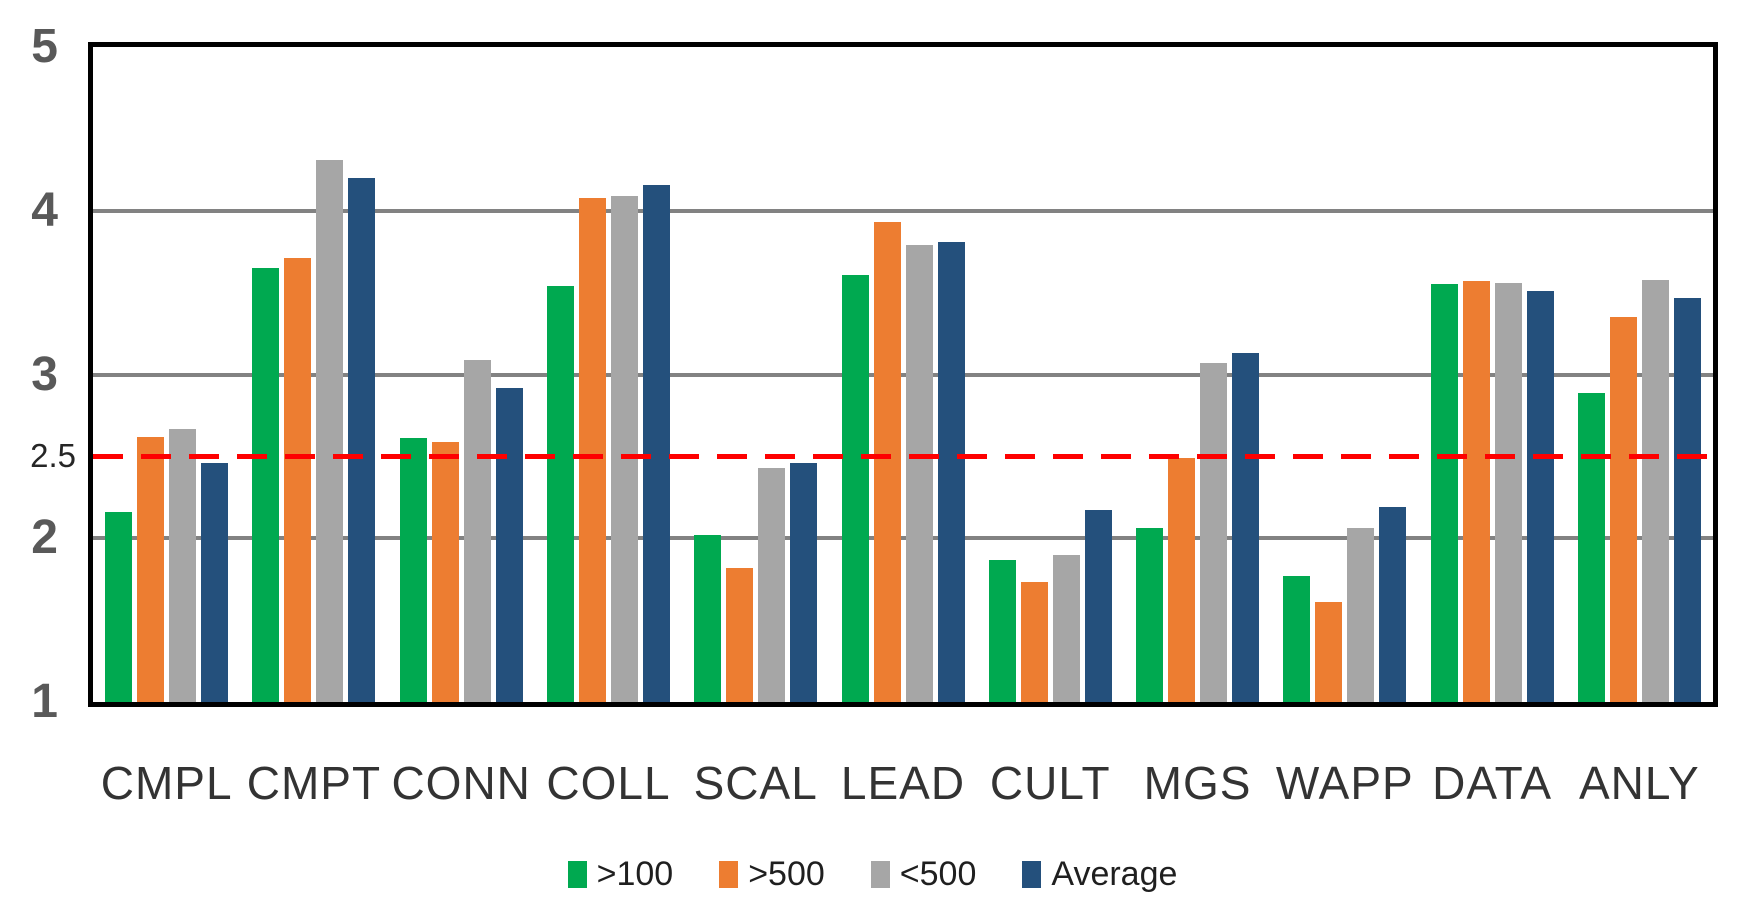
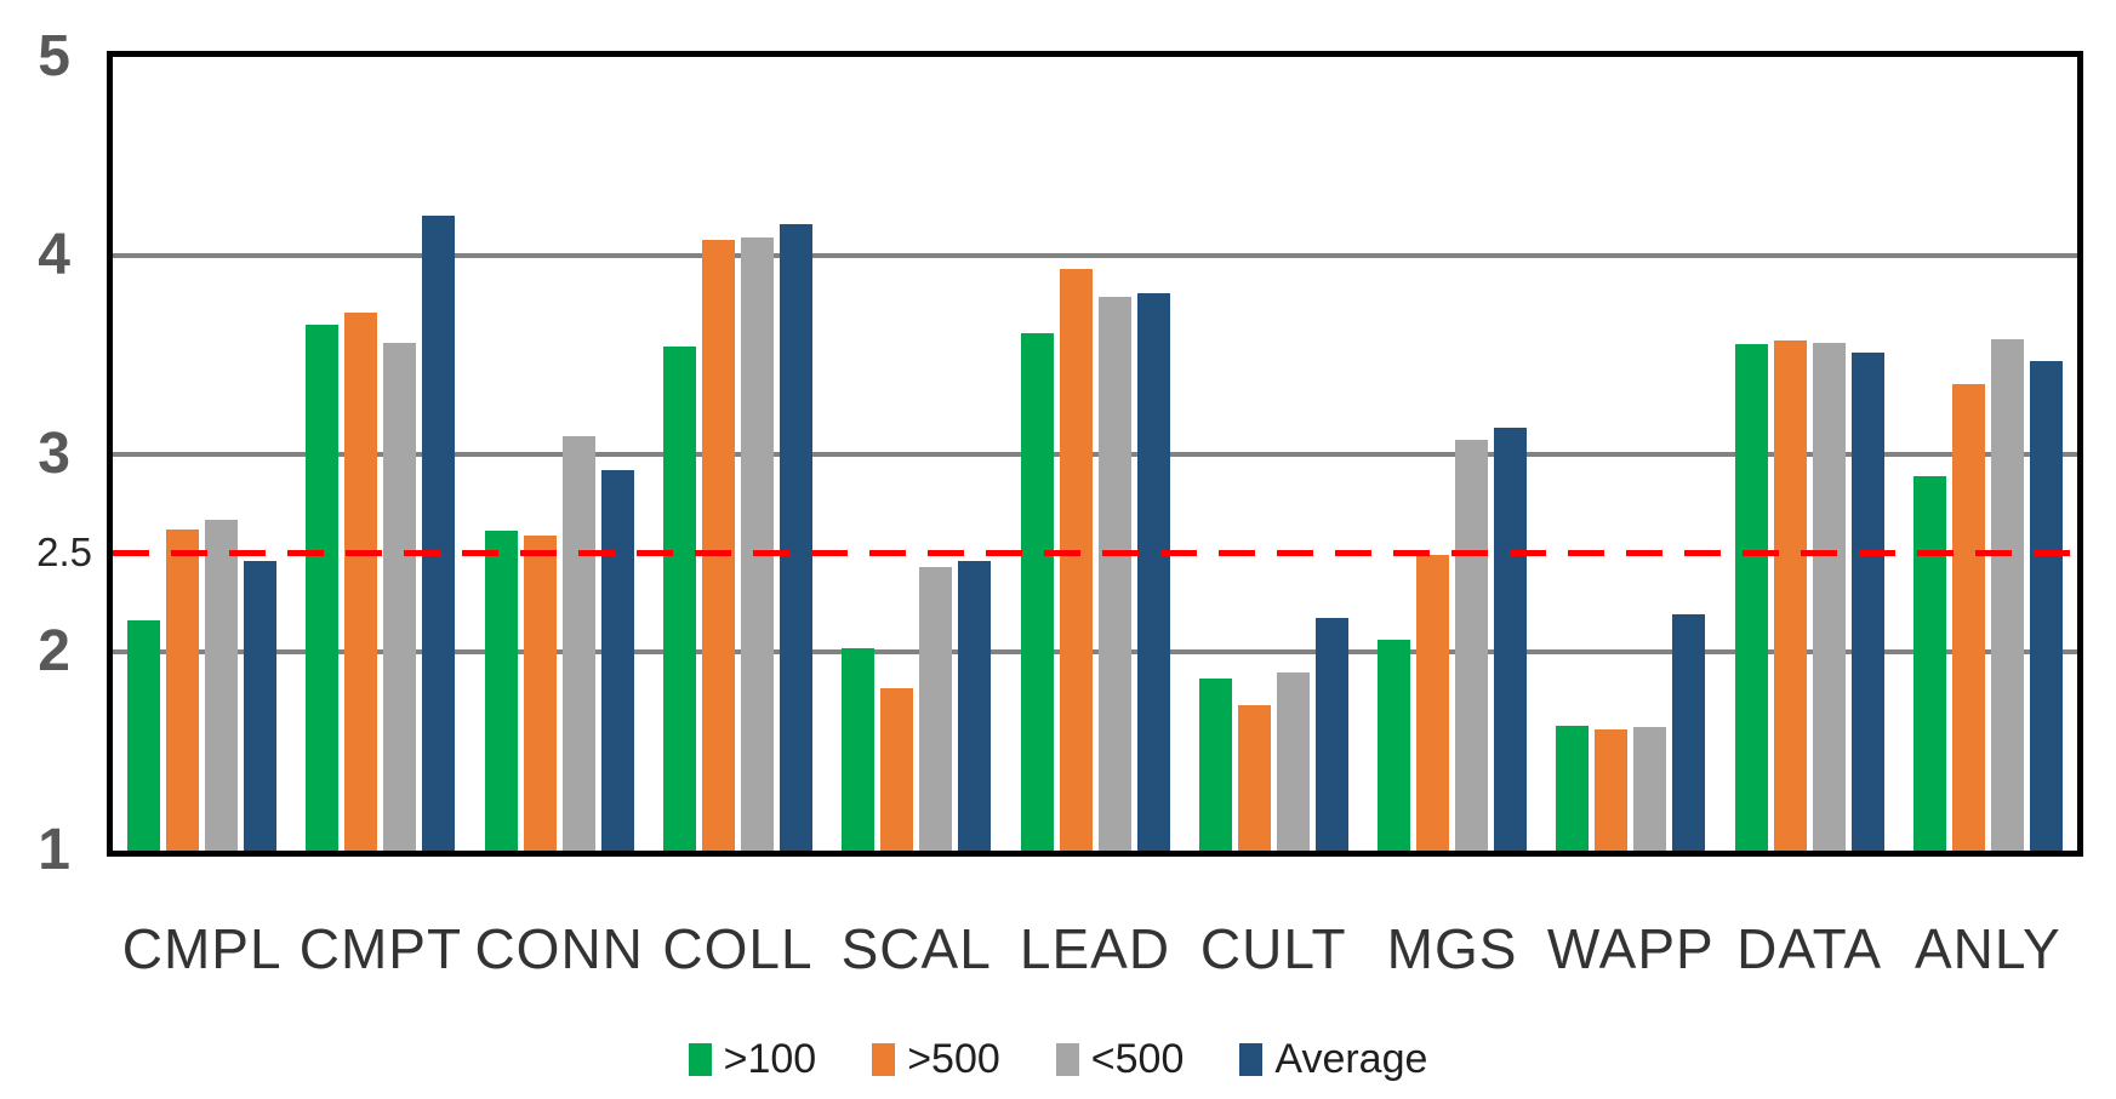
<500/CMPT: 4.31 -> 3.56
>100/WAPP: 1.77 -> 1.63
<500/WAPP: 2.06 -> 1.62
